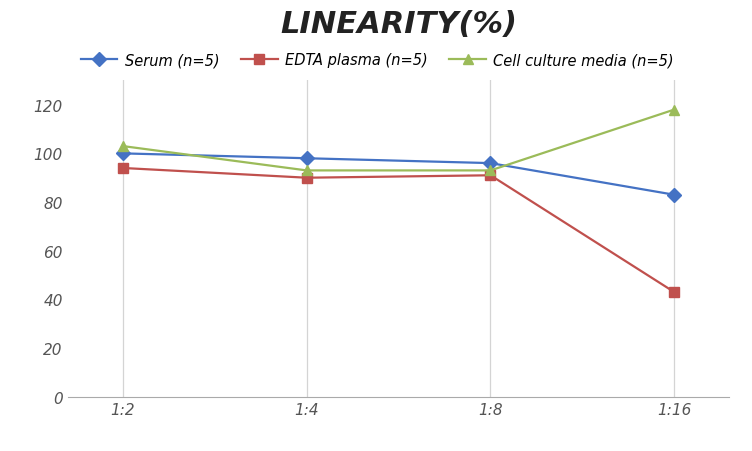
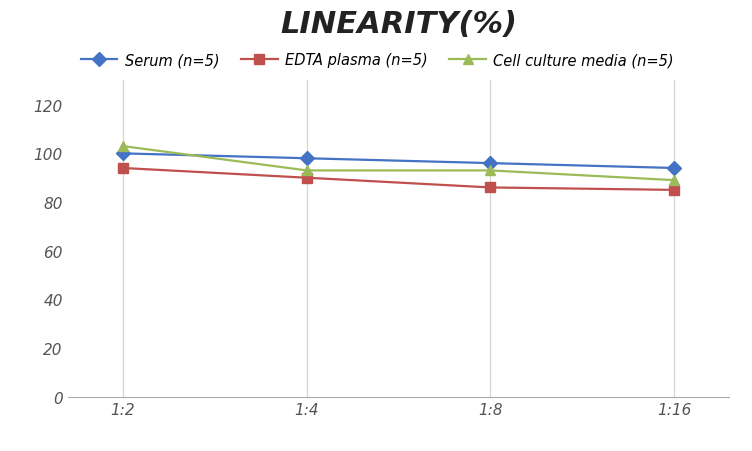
EDTA plasma (n=5)/1:8: 91 -> 86
Serum (n=5)/1:16: 83 -> 94
EDTA plasma (n=5)/1:16: 43 -> 85
Cell culture media (n=5)/1:16: 118 -> 89
